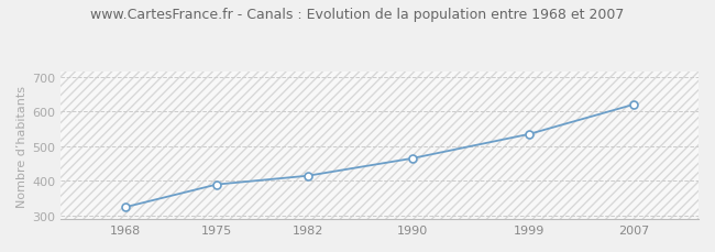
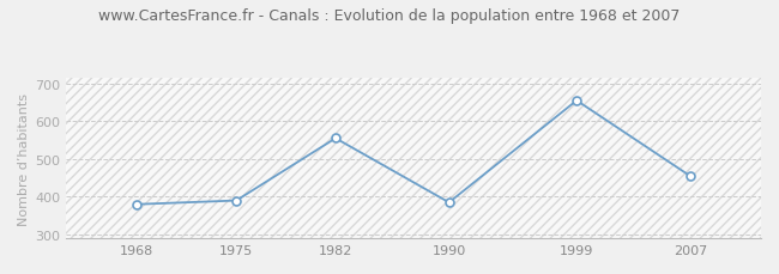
1968: 325 -> 380
1982: 415 -> 555
1990: 465 -> 385
1999: 535 -> 655
2007: 620 -> 455
